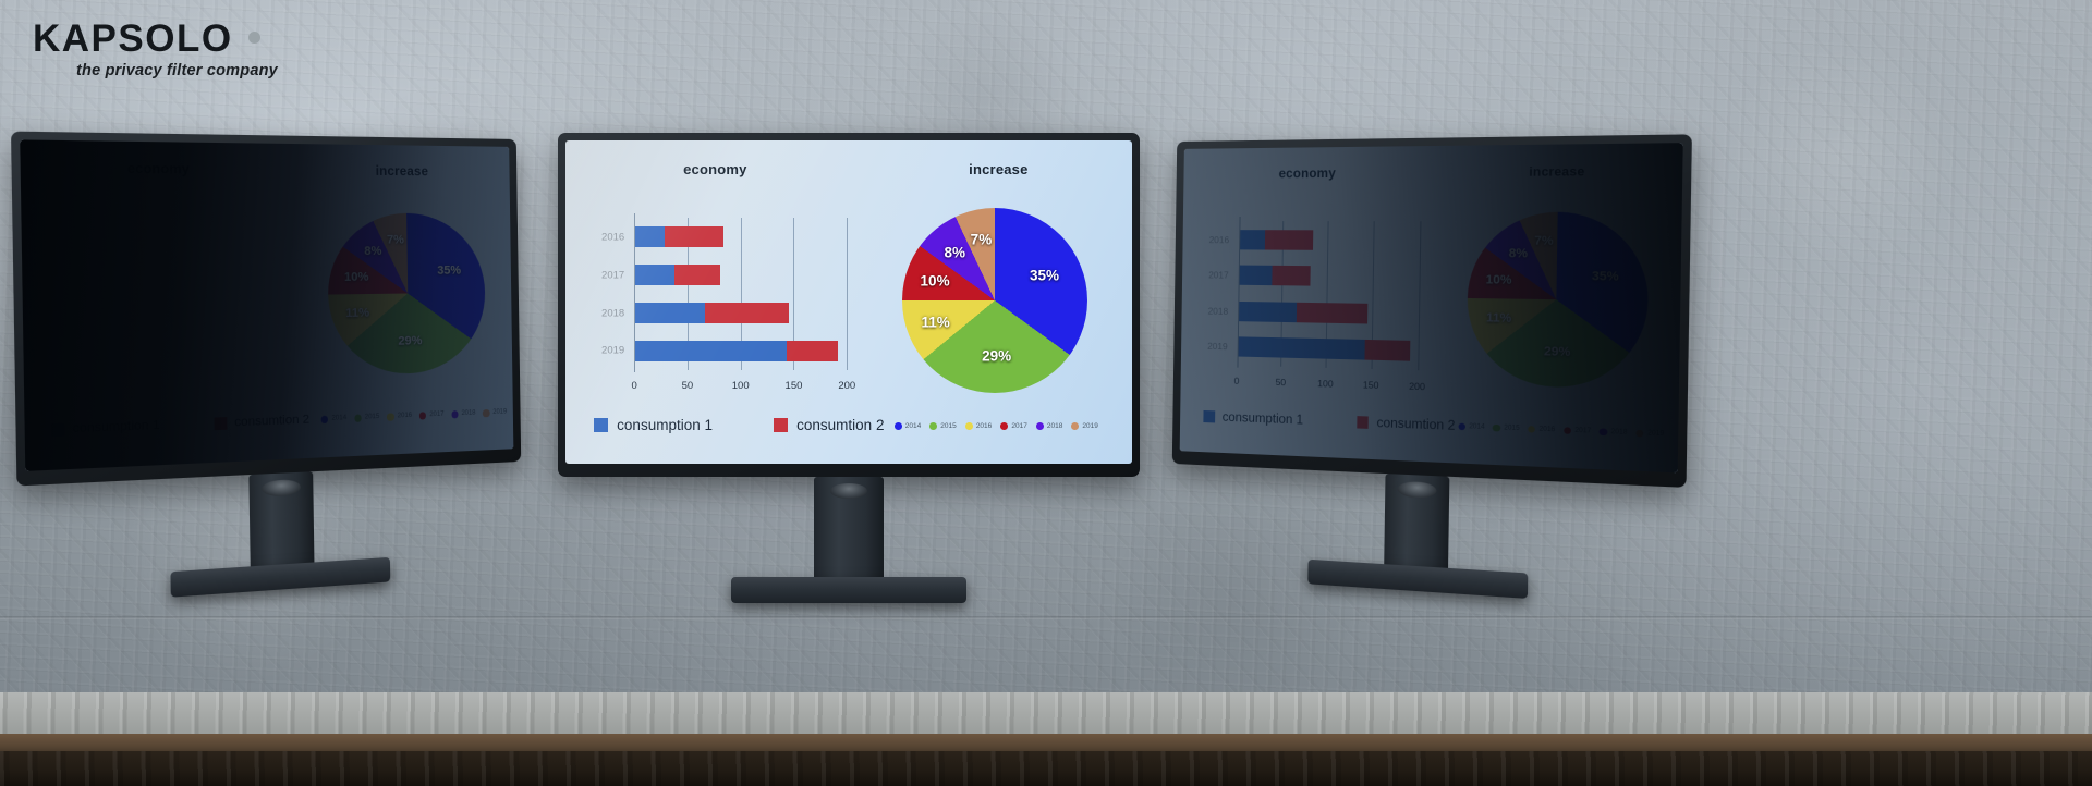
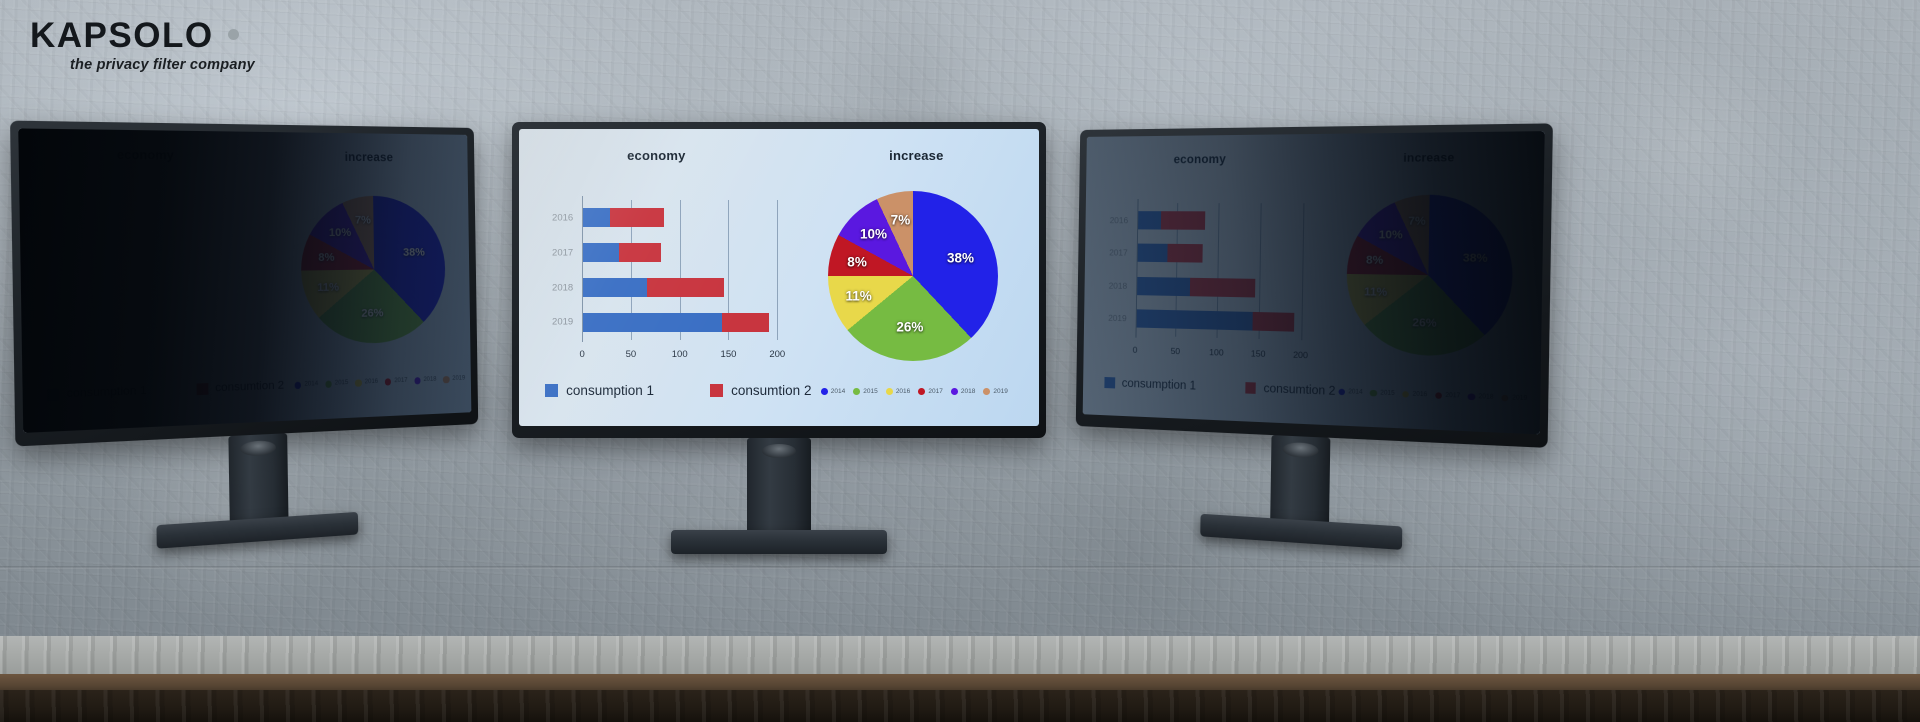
increase/2014: 35% -> 38%
increase/2015: 29% -> 26%
increase/2017: 10% -> 8%
increase/2018: 8% -> 10%
